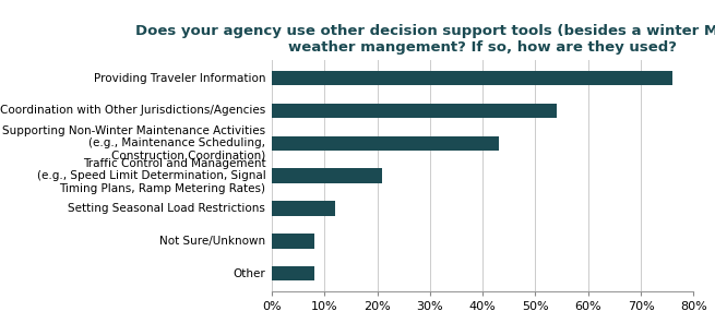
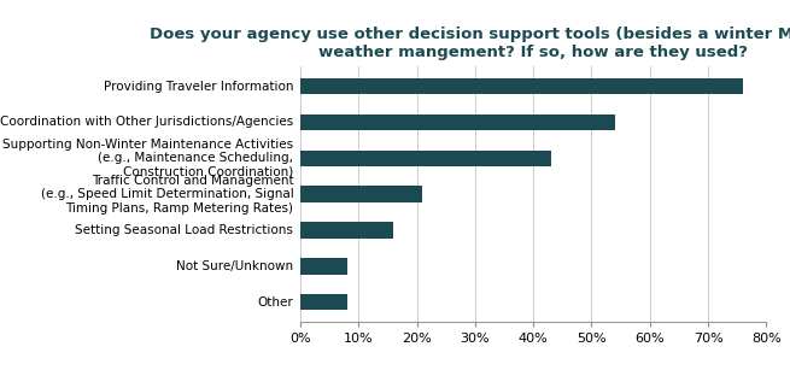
Setting Seasonal Load Restrictions: 12% -> 16%
